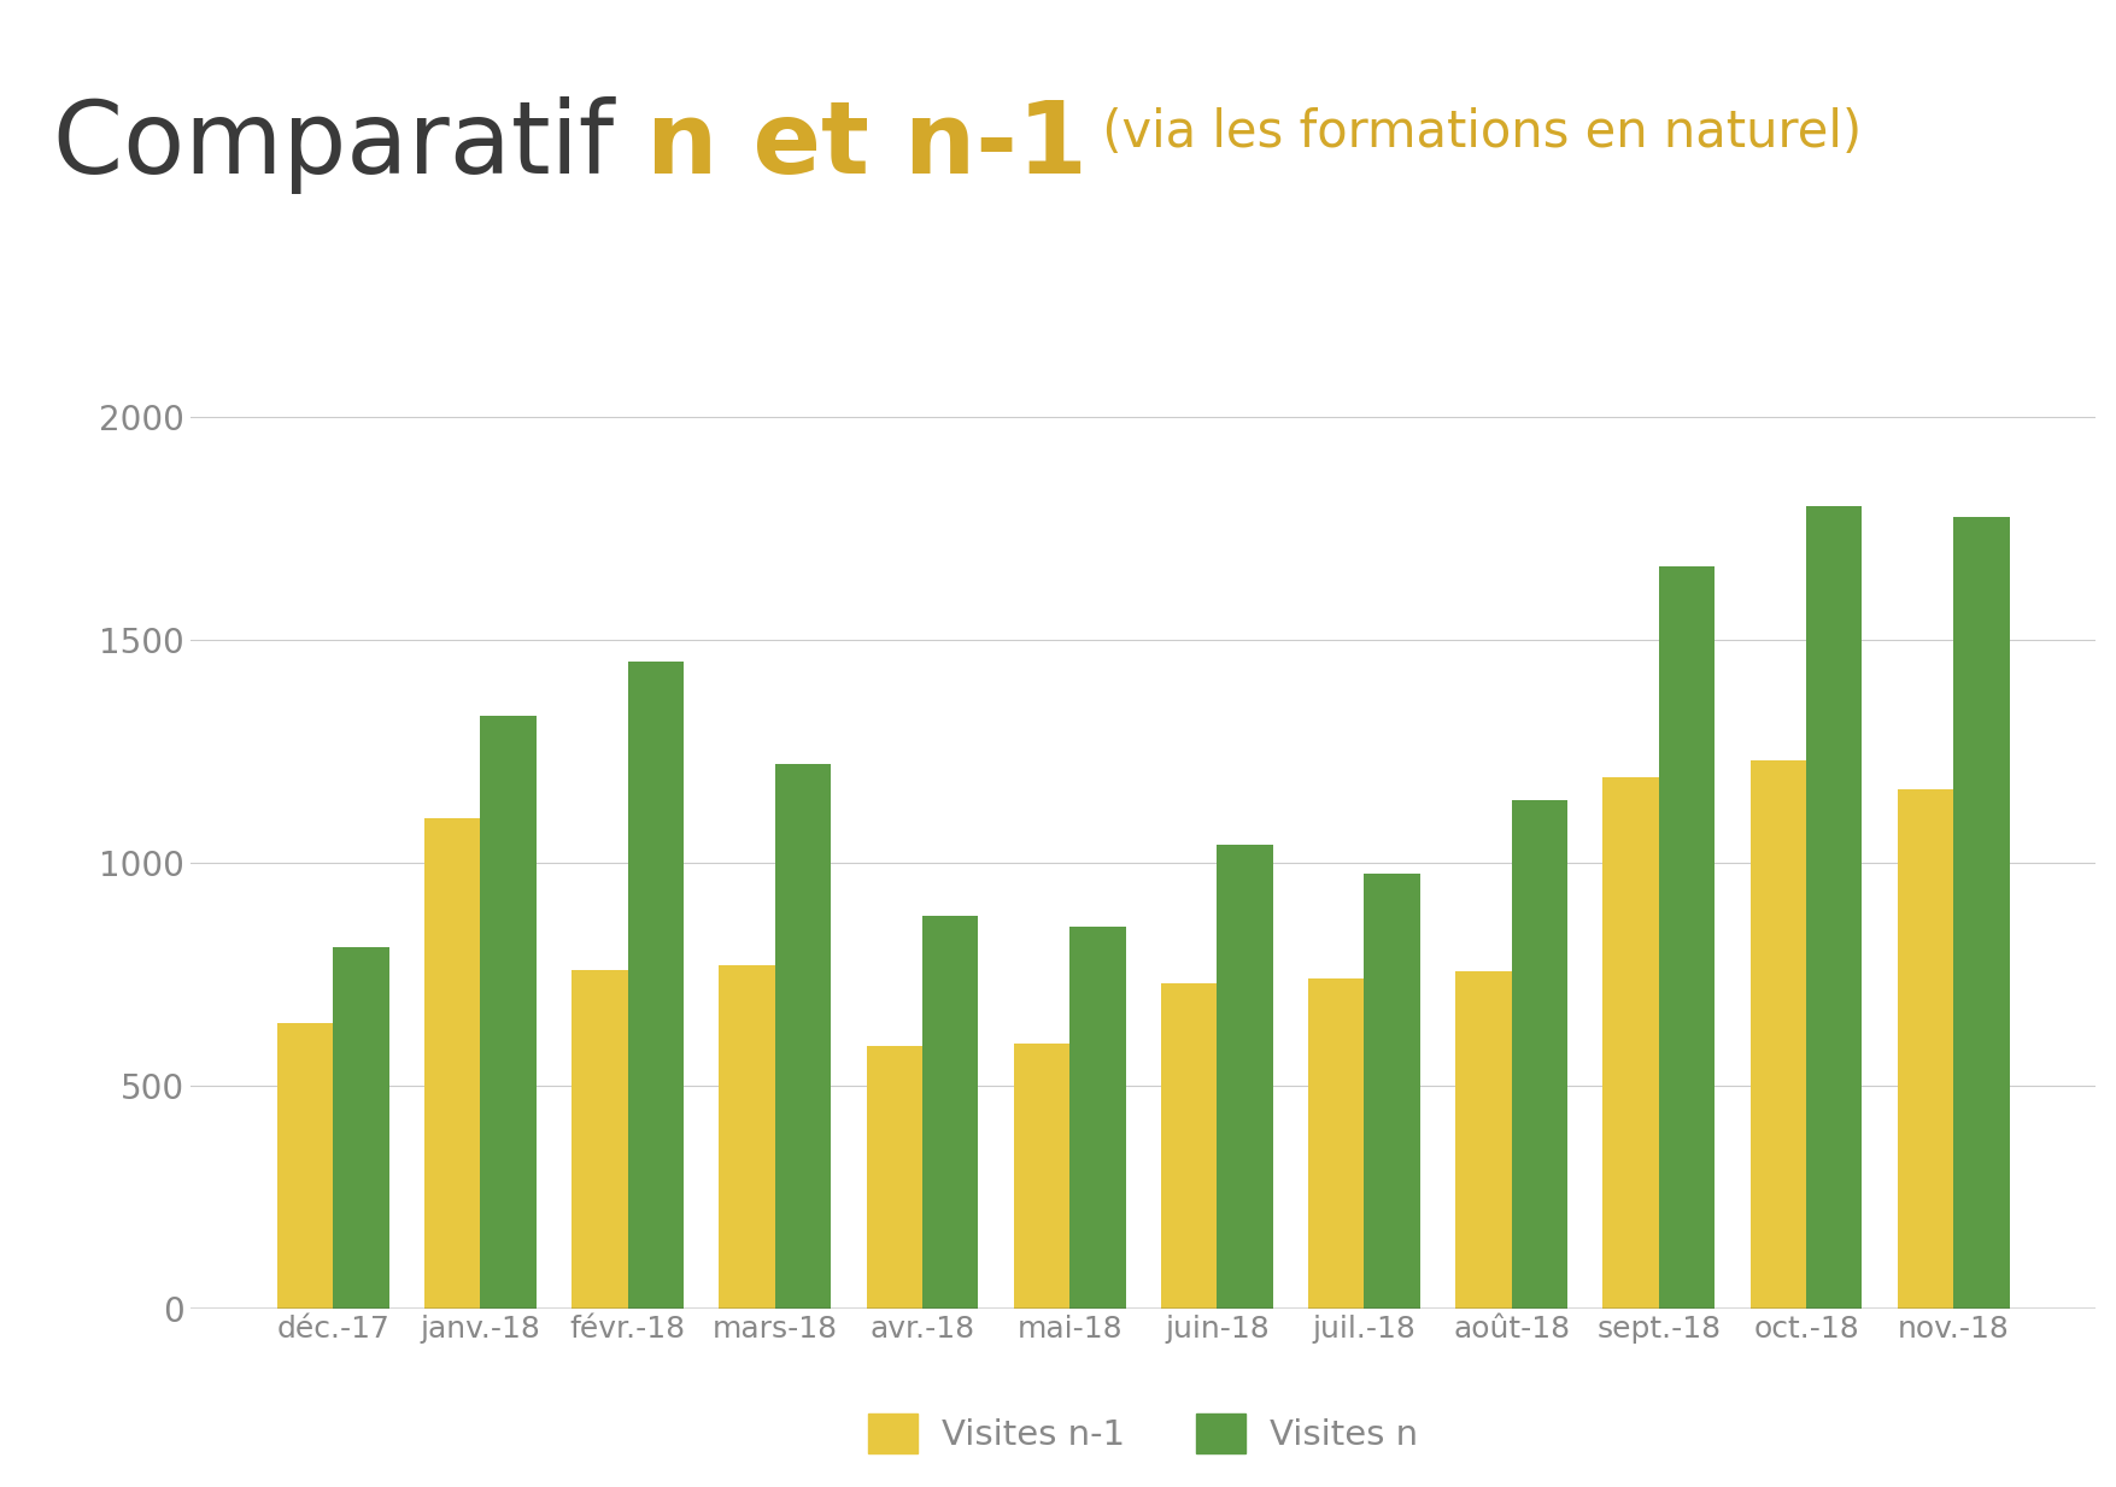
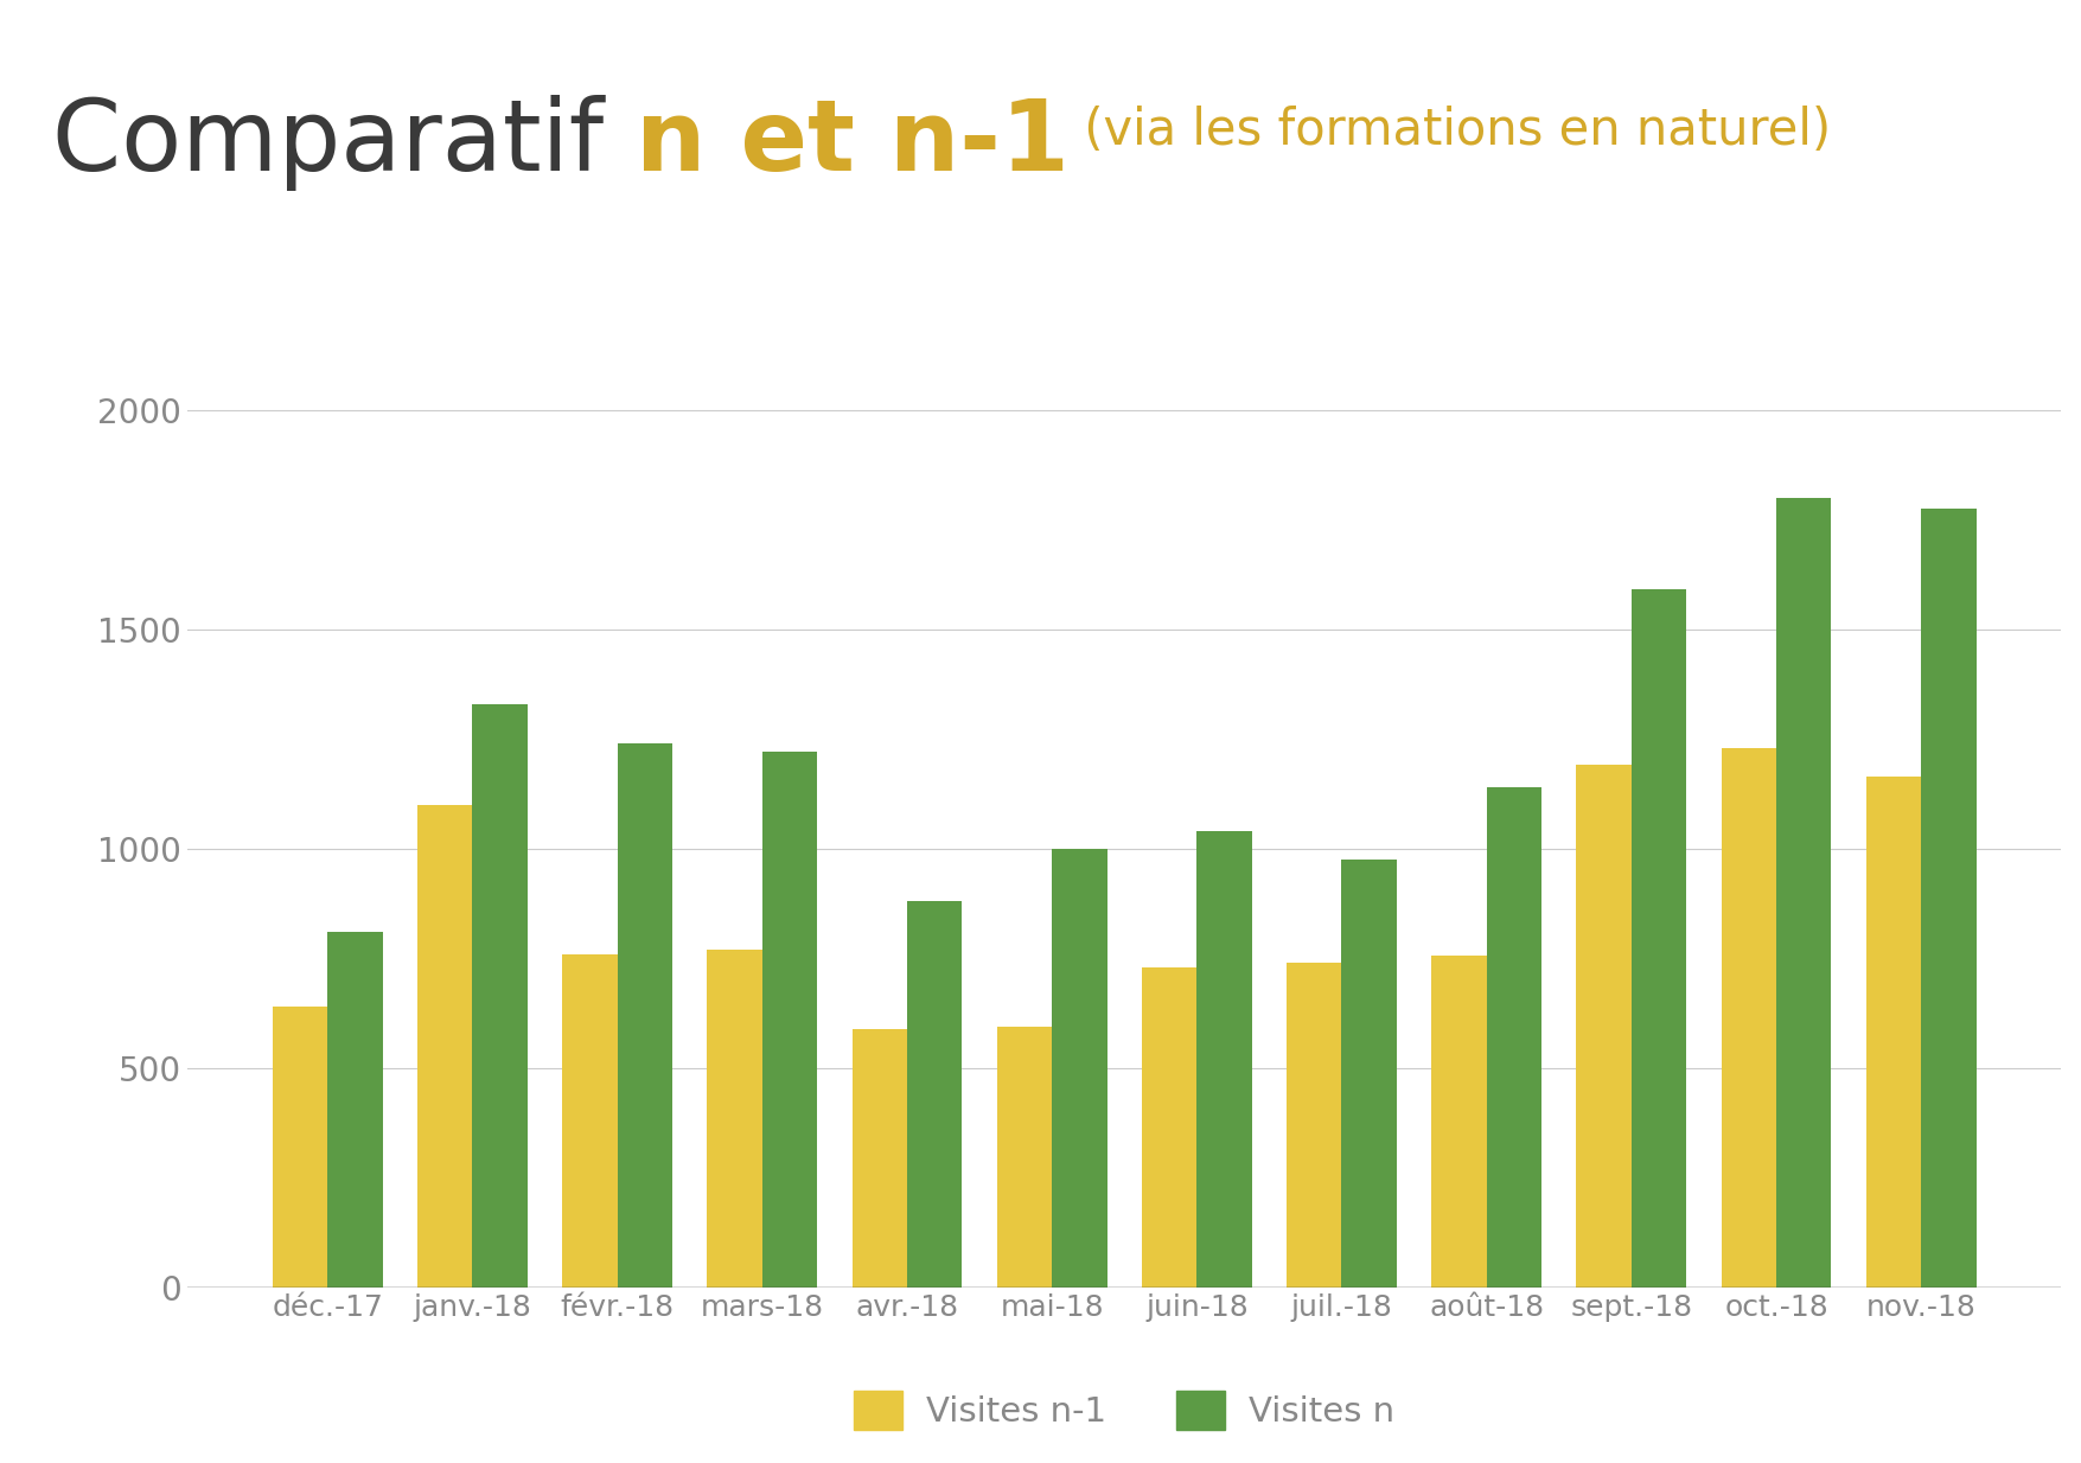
Visites n/févr.-18: 1450 -> 1240
Visites n/mai-18: 855 -> 1000
Visites n/sept.-18: 1665 -> 1590
